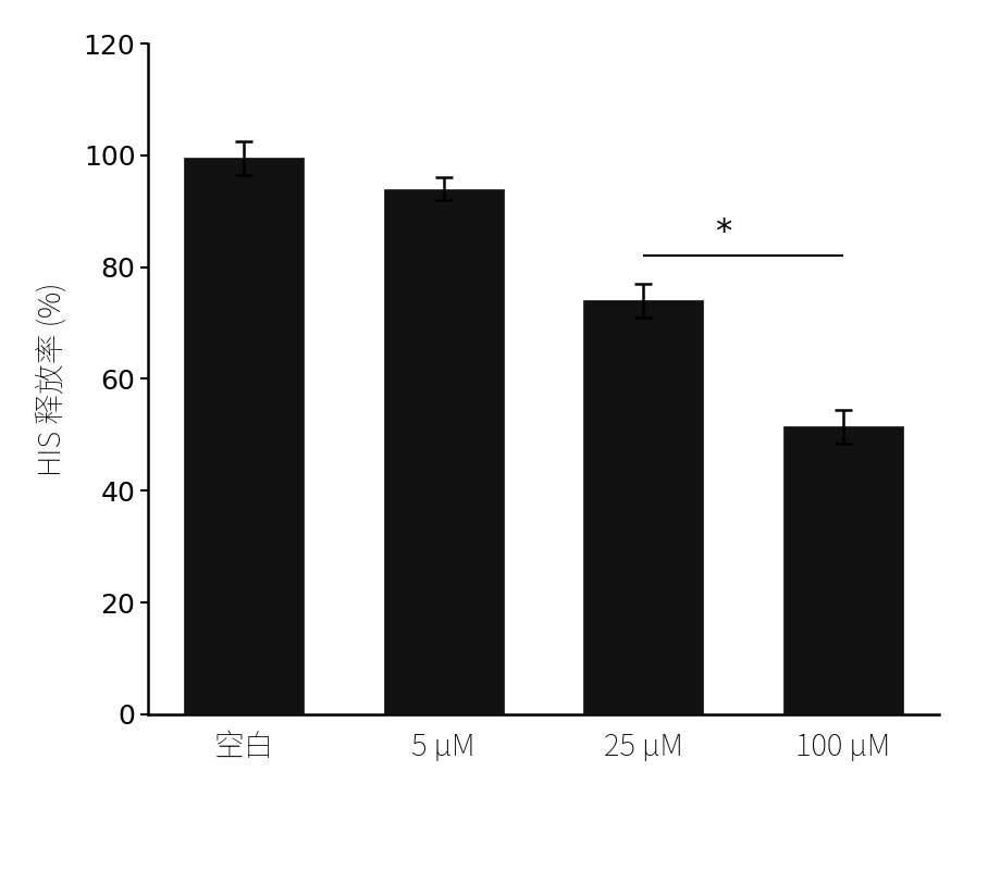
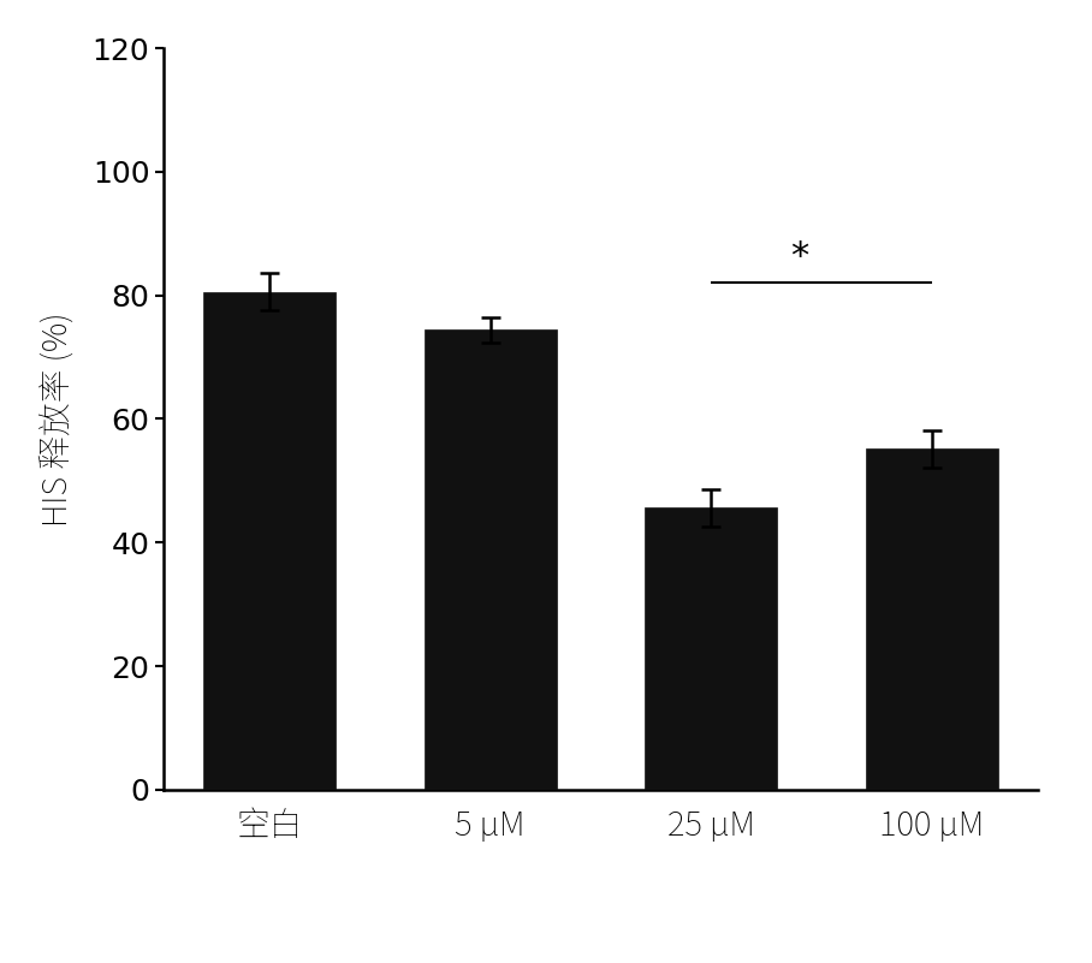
空白: 99.5 -> 80.6
5 μM: 94.0 -> 74.4
25 μM: 74.0 -> 45.6
100 μM: 51.5 -> 55.2
